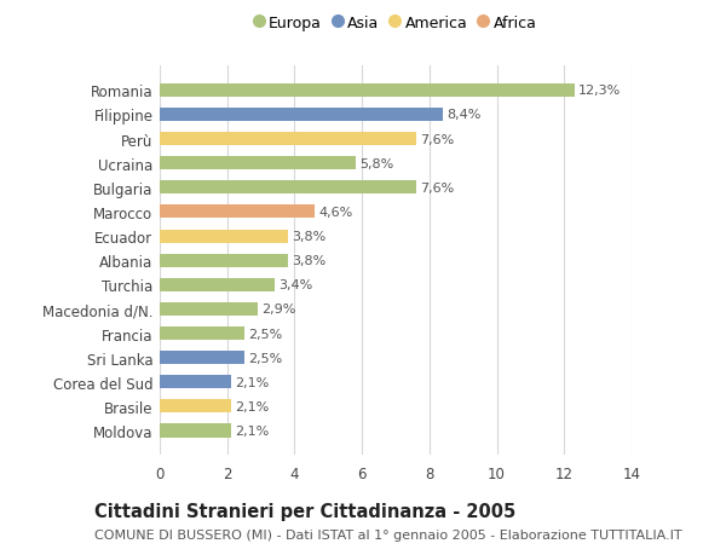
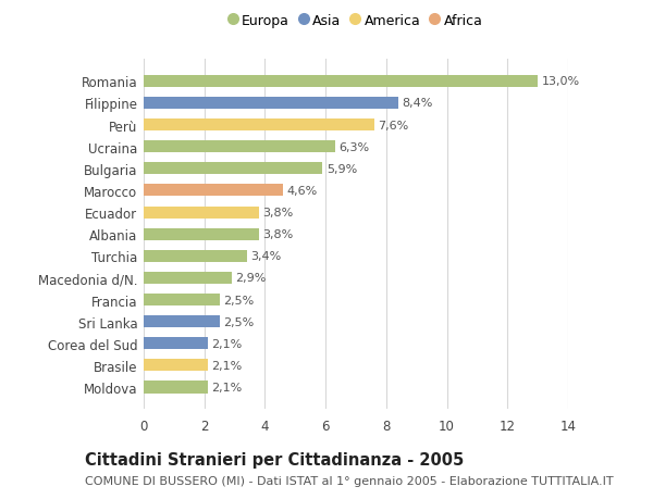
Romania: 12,3% -> 13,0%
Ucraina: 5,8% -> 6,3%
Bulgaria: 7,6% -> 5,9%
